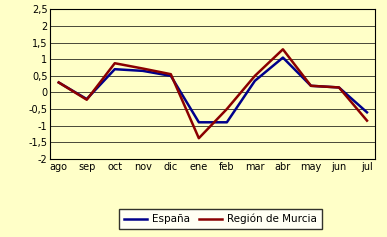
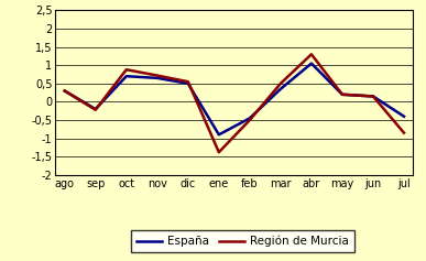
España/feb: -0,90 -> -0,45
España/jul: -0,60 -> -0,40
